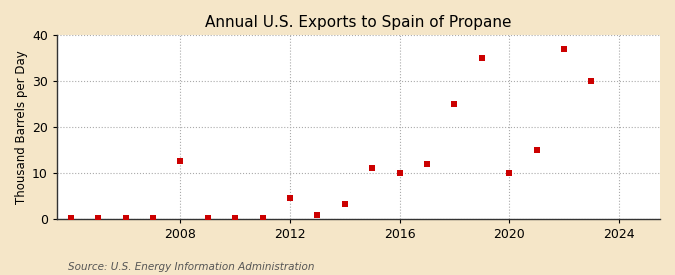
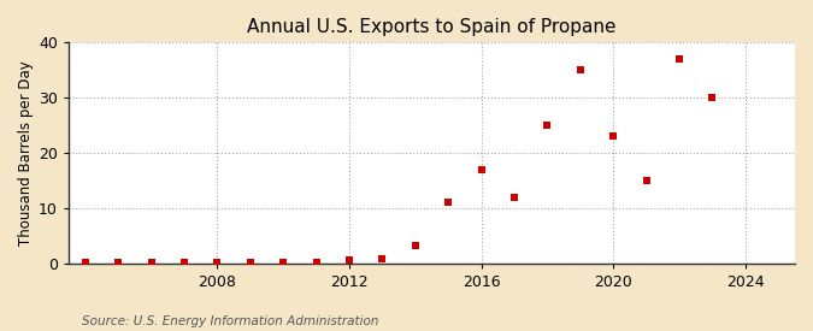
2008: 12.5 -> 0.1
2012: 4.5 -> 0.5
2016: 10.0 -> 17.0
2020: 10.0 -> 23.0
